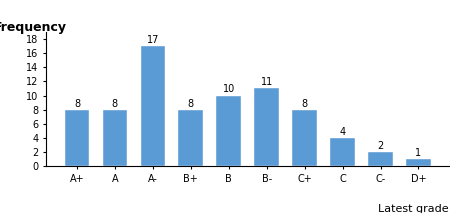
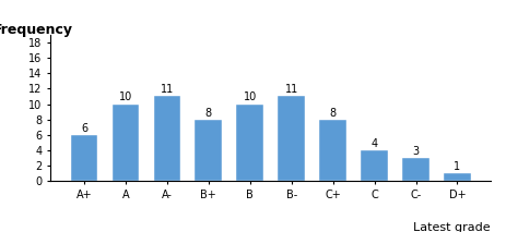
A+: 8 -> 6
A: 8 -> 10
A-: 17 -> 11
C-: 2 -> 3
